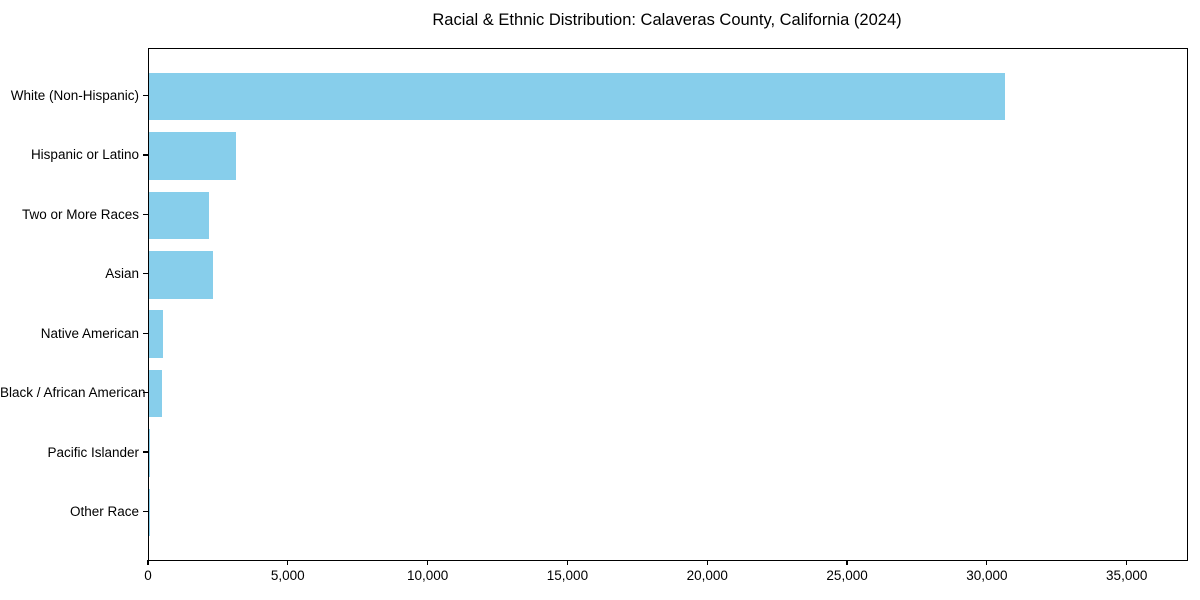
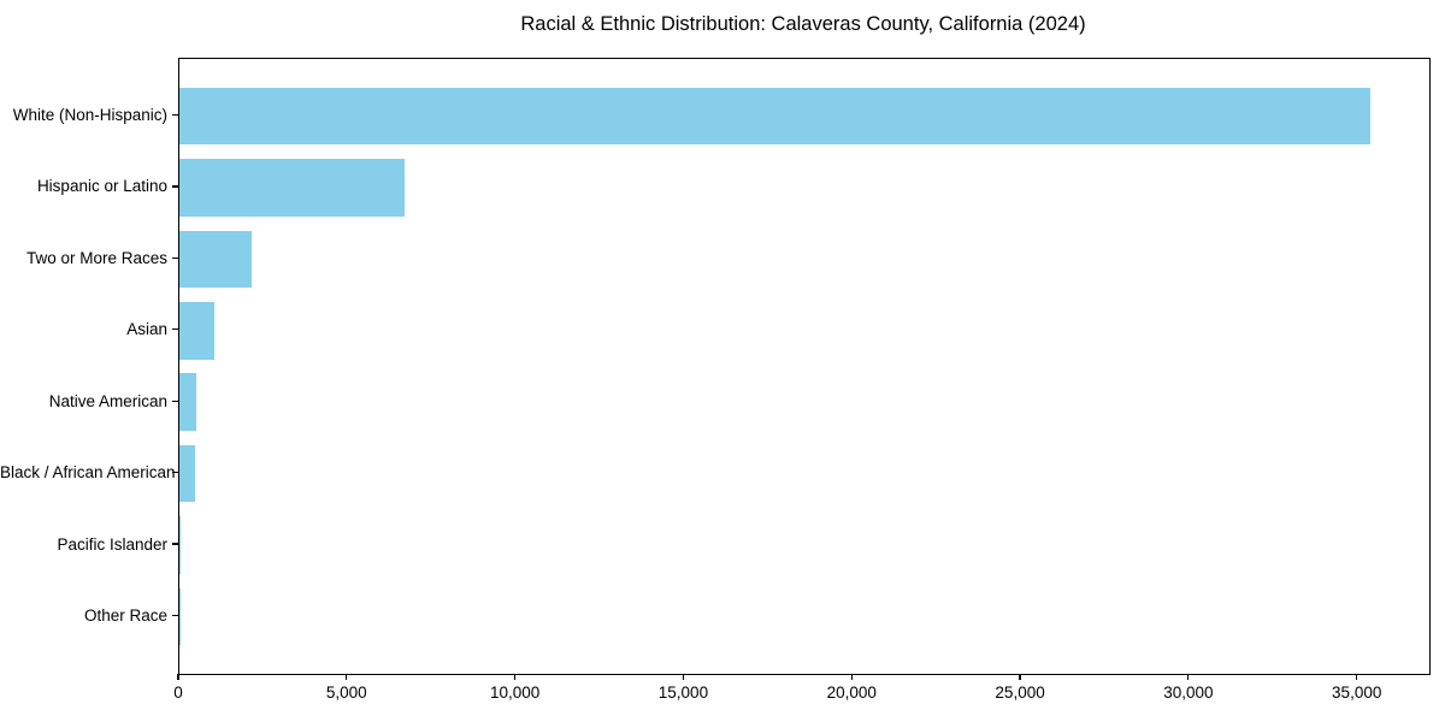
White (Non-Hispanic): 30600 -> 35400
Hispanic or Latino: 3100 -> 6700
Asian: 2300 -> 1000
